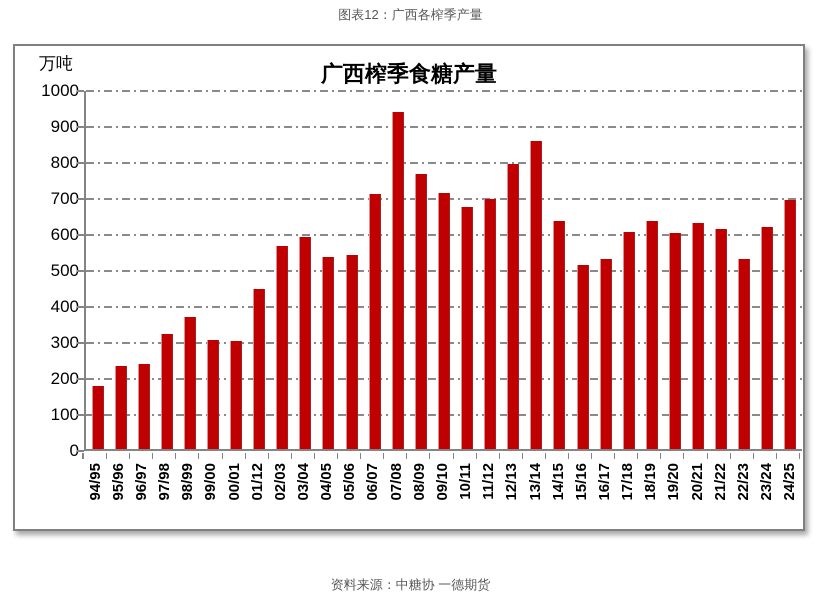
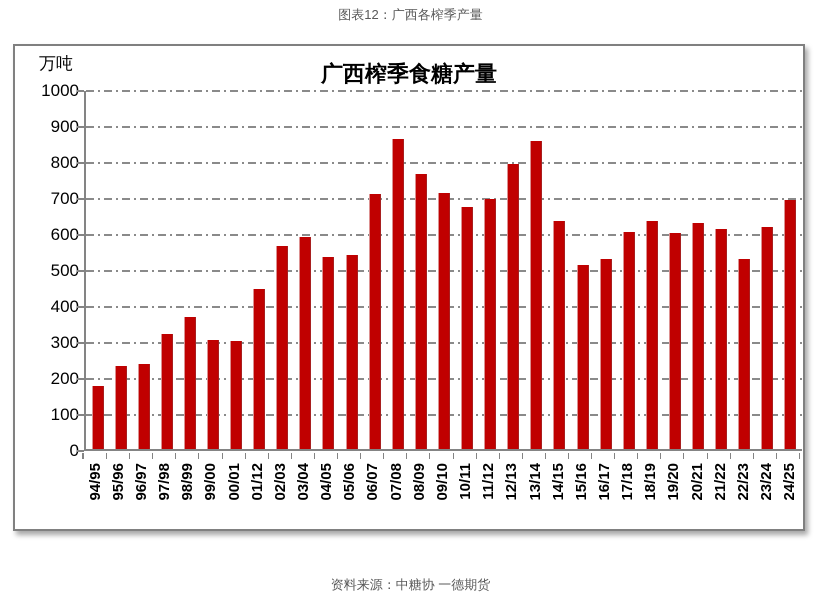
07/08: 940 -> 860
